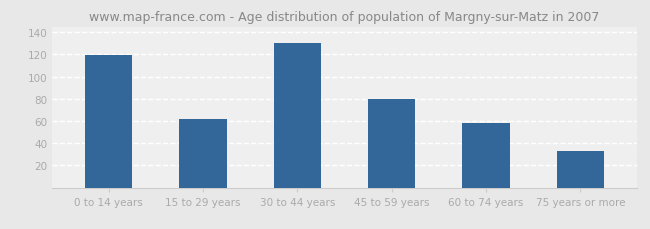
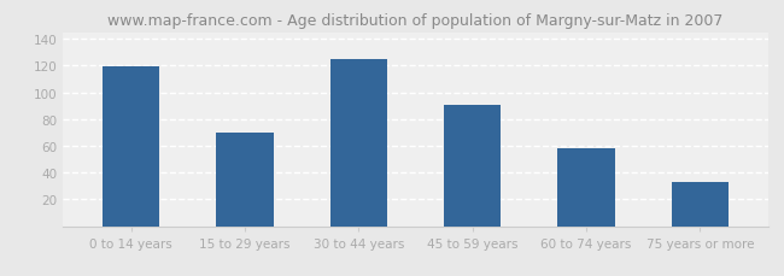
15 to 29 years: 62 -> 70
30 to 44 years: 130 -> 125
45 to 59 years: 80 -> 91
